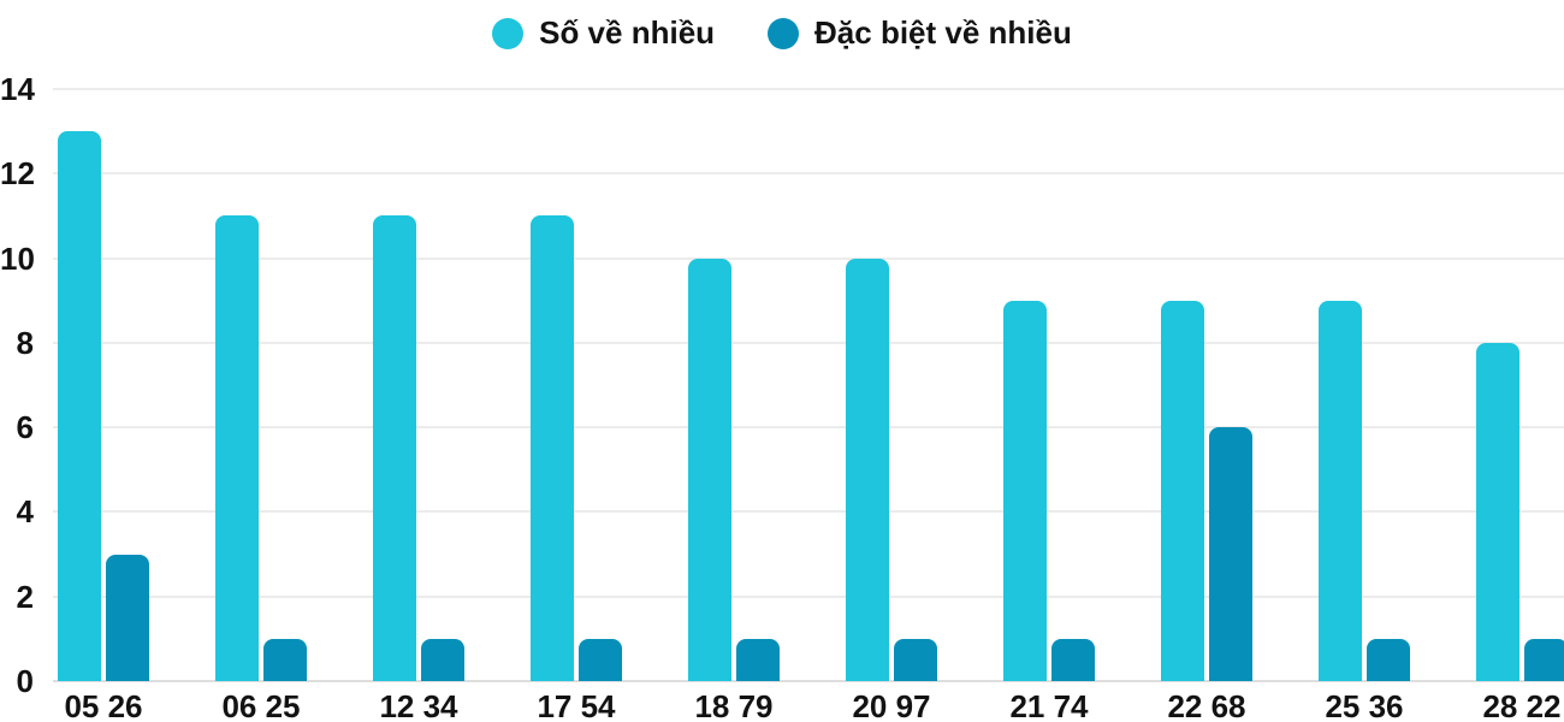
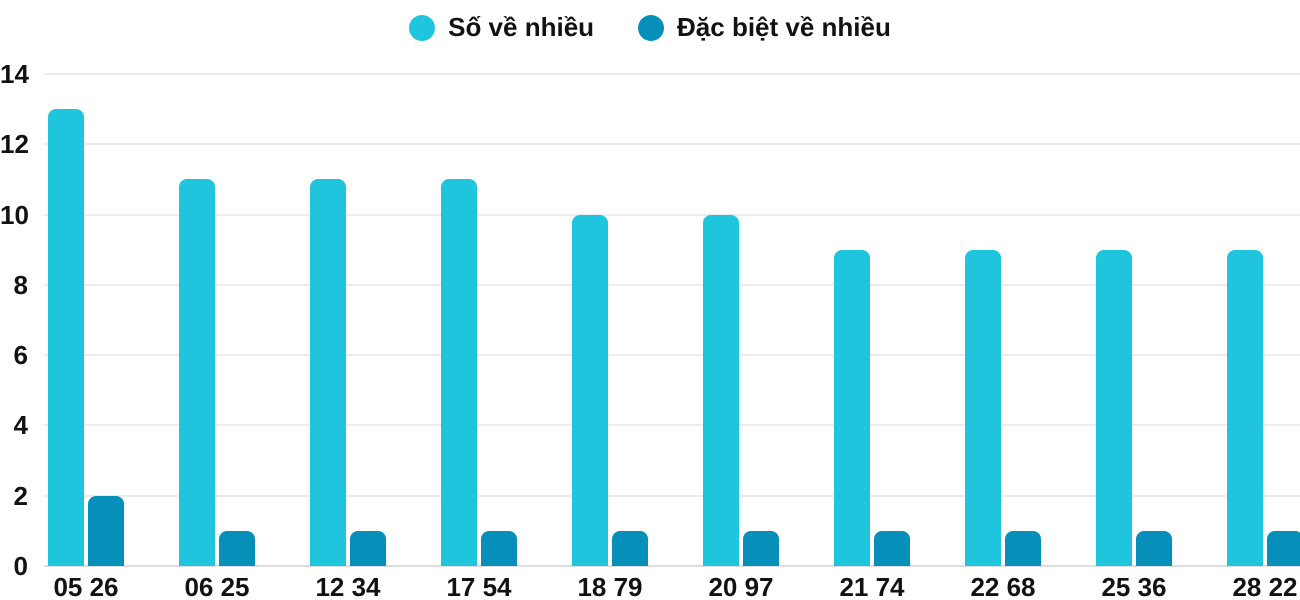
Đặc biệt về nhiều/05 26: 3 -> 2
Đặc biệt về nhiều/22 68: 6 -> 1
Số về nhiều/28 22: 8 -> 9
